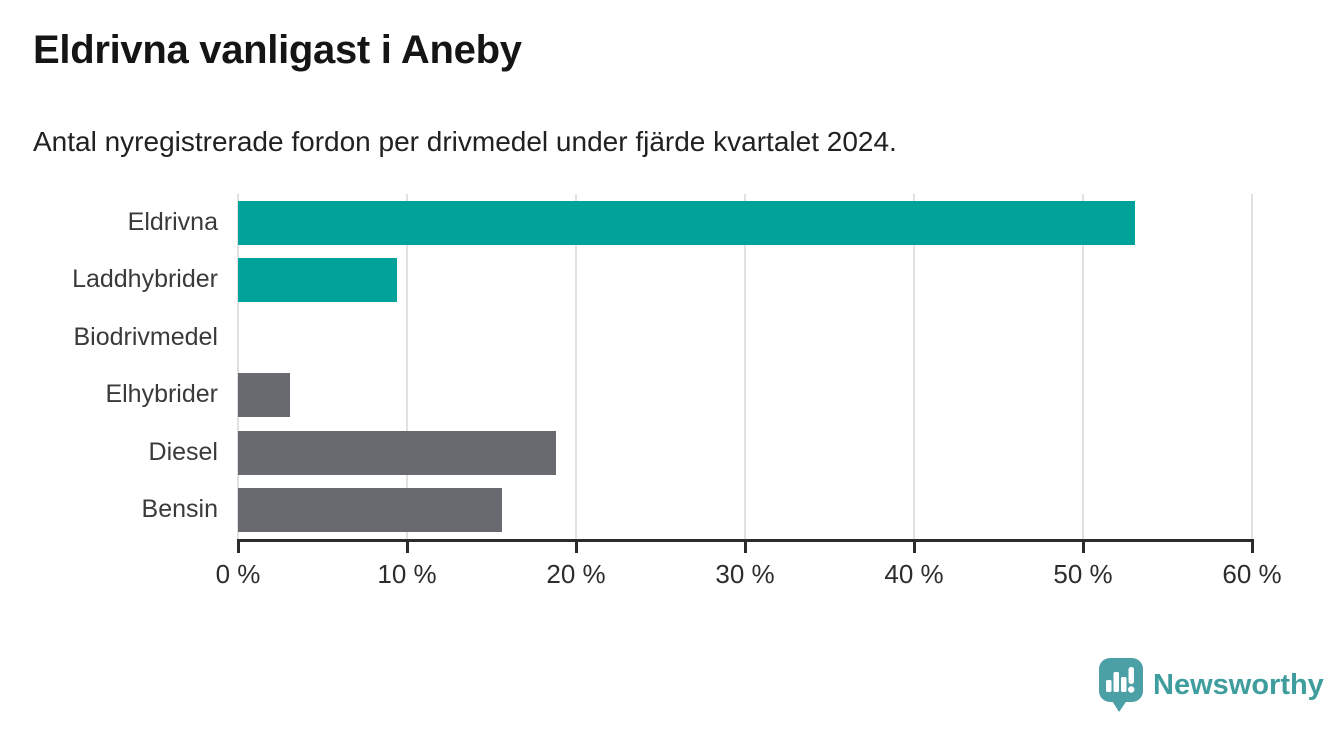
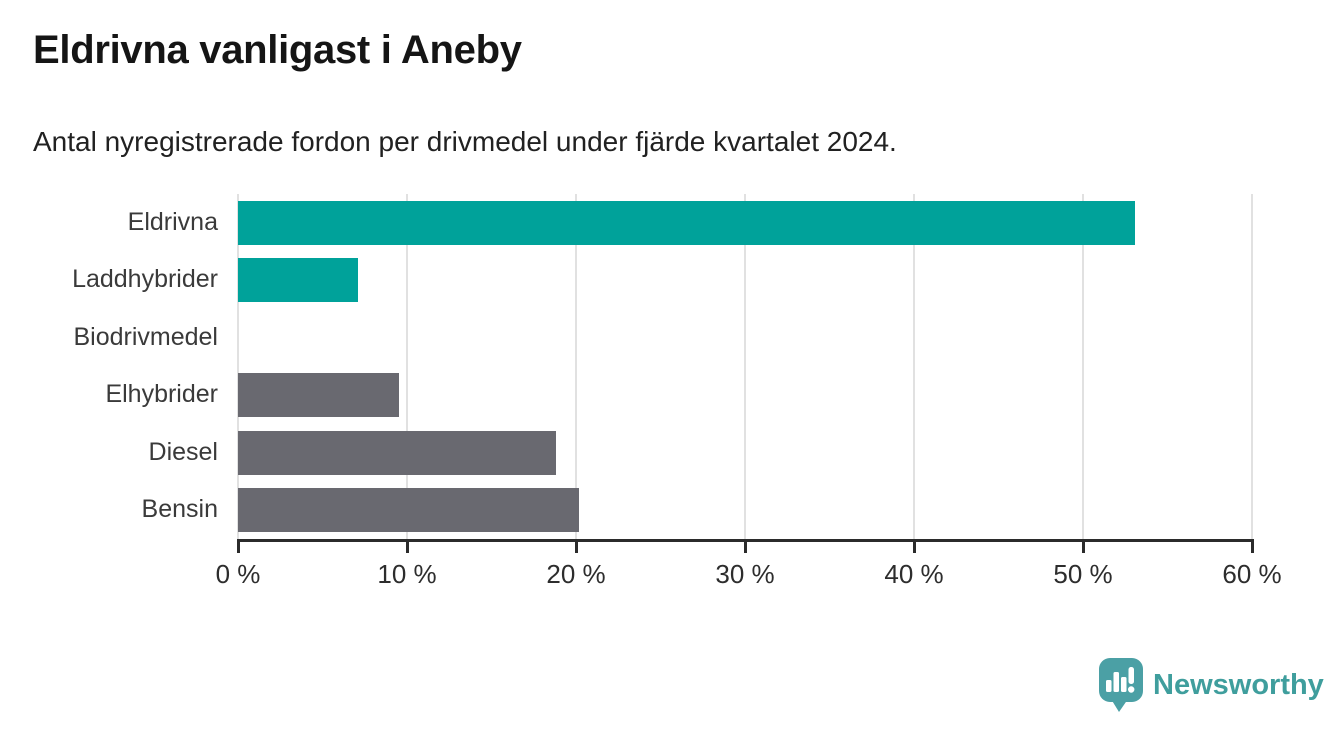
Laddhybrider: 9.4% -> 7.1%
Elhybrider: 3.1% -> 9.5%
Bensin: 15.6% -> 20.2%
